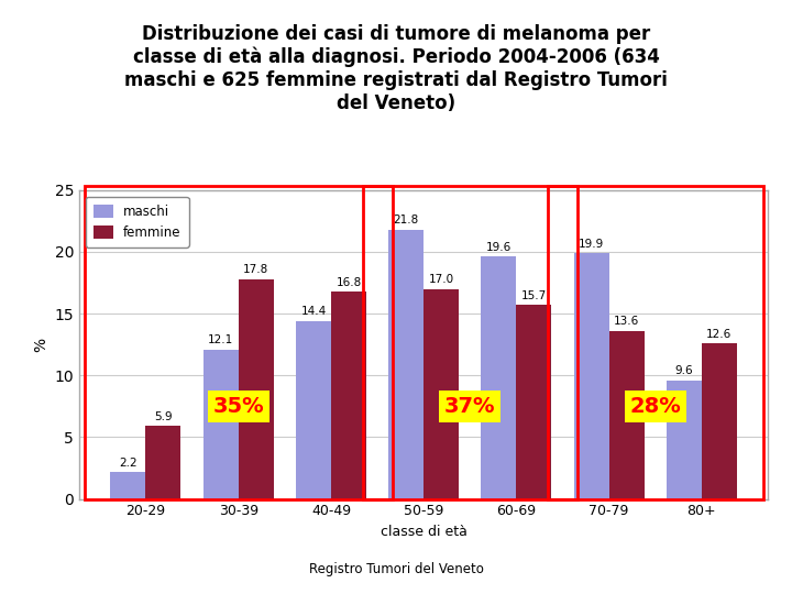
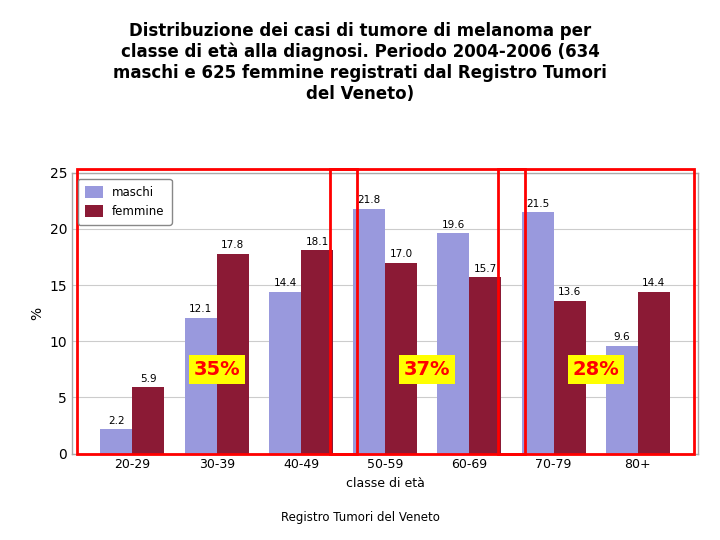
femmine/40-49: 16.8 -> 18.1
maschi/70-79: 19.9 -> 21.5
femmine/80+: 12.6 -> 14.4
